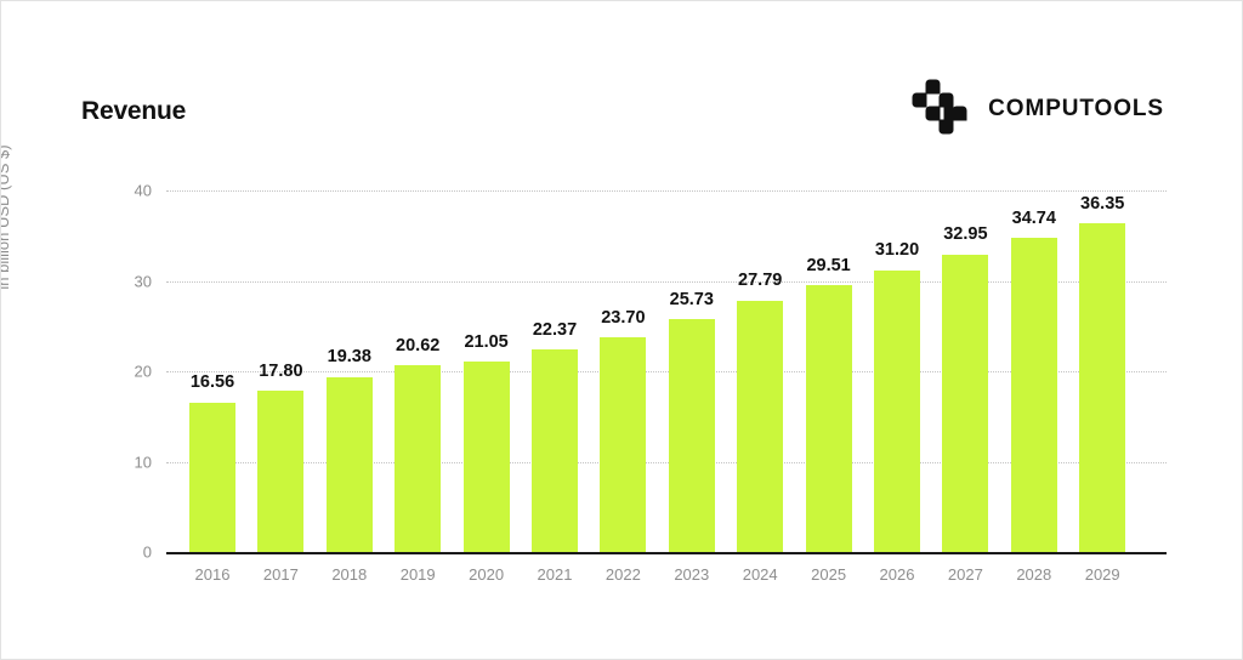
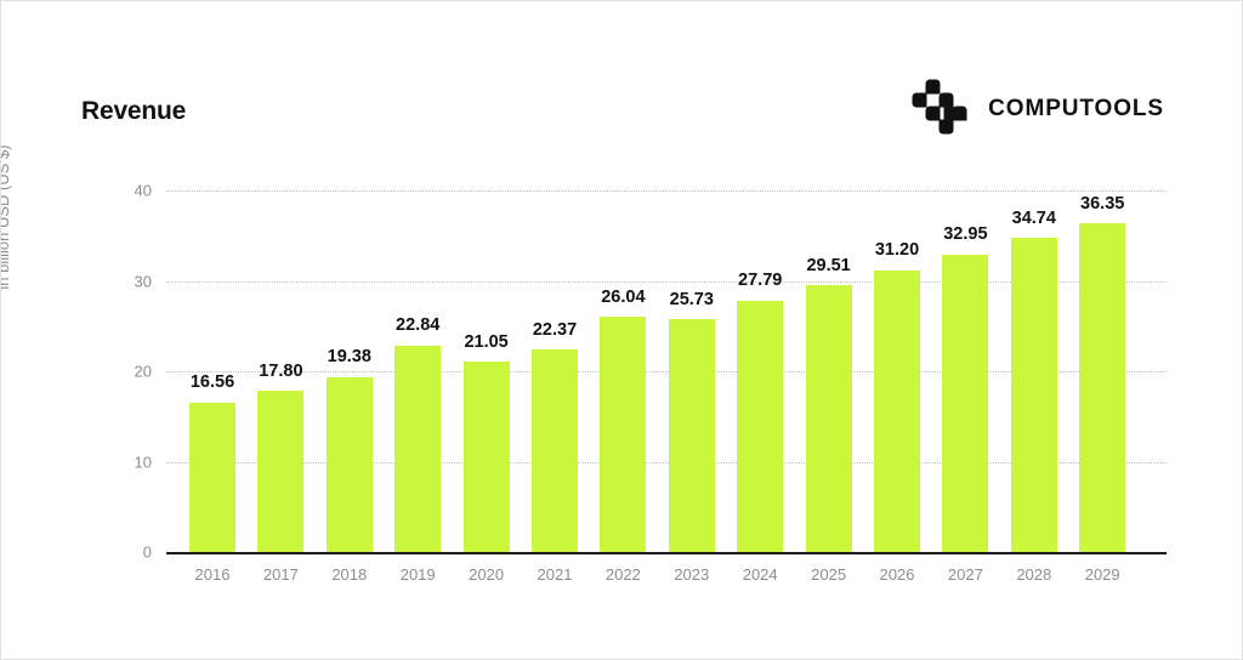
2019: 20.62 -> 22.84
2022: 23.70 -> 26.04
